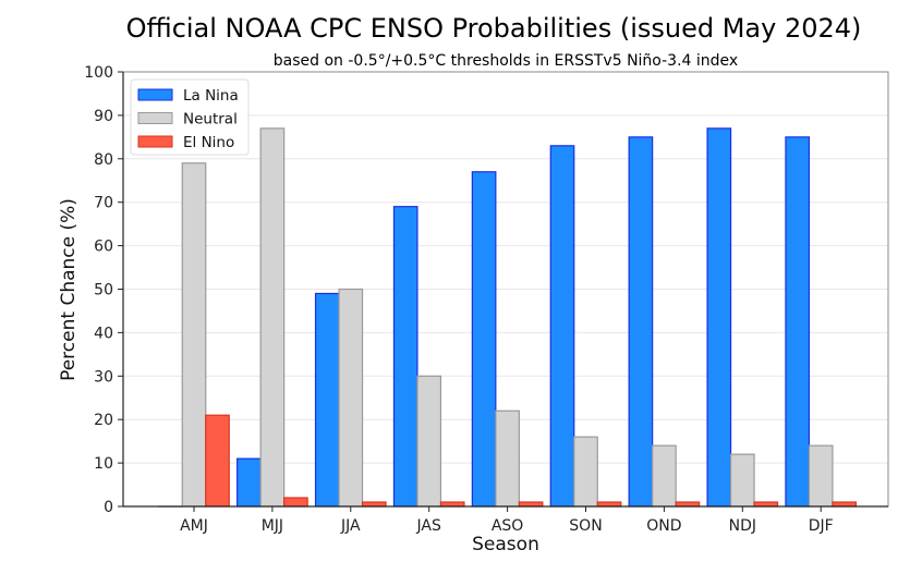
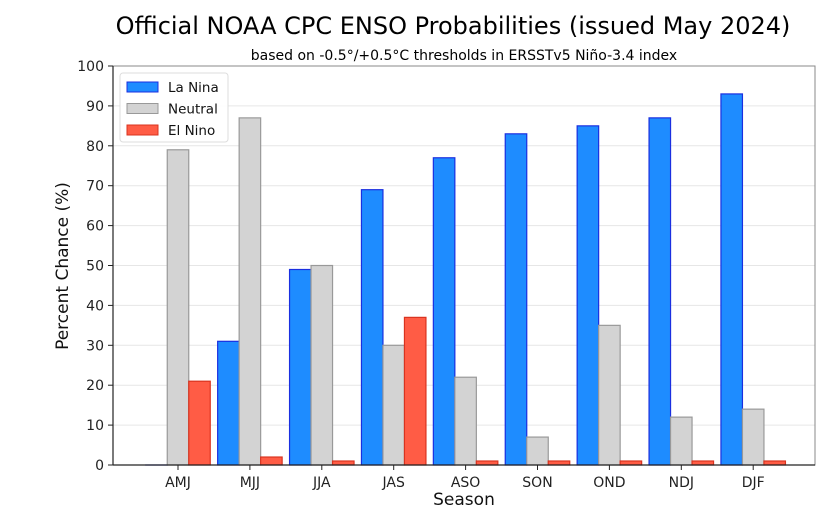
La Nina/MJJ: 11 -> 31
El Nino/JAS: 1 -> 37
Neutral/SON: 16 -> 7
Neutral/OND: 14 -> 35
La Nina/DJF: 85 -> 93
